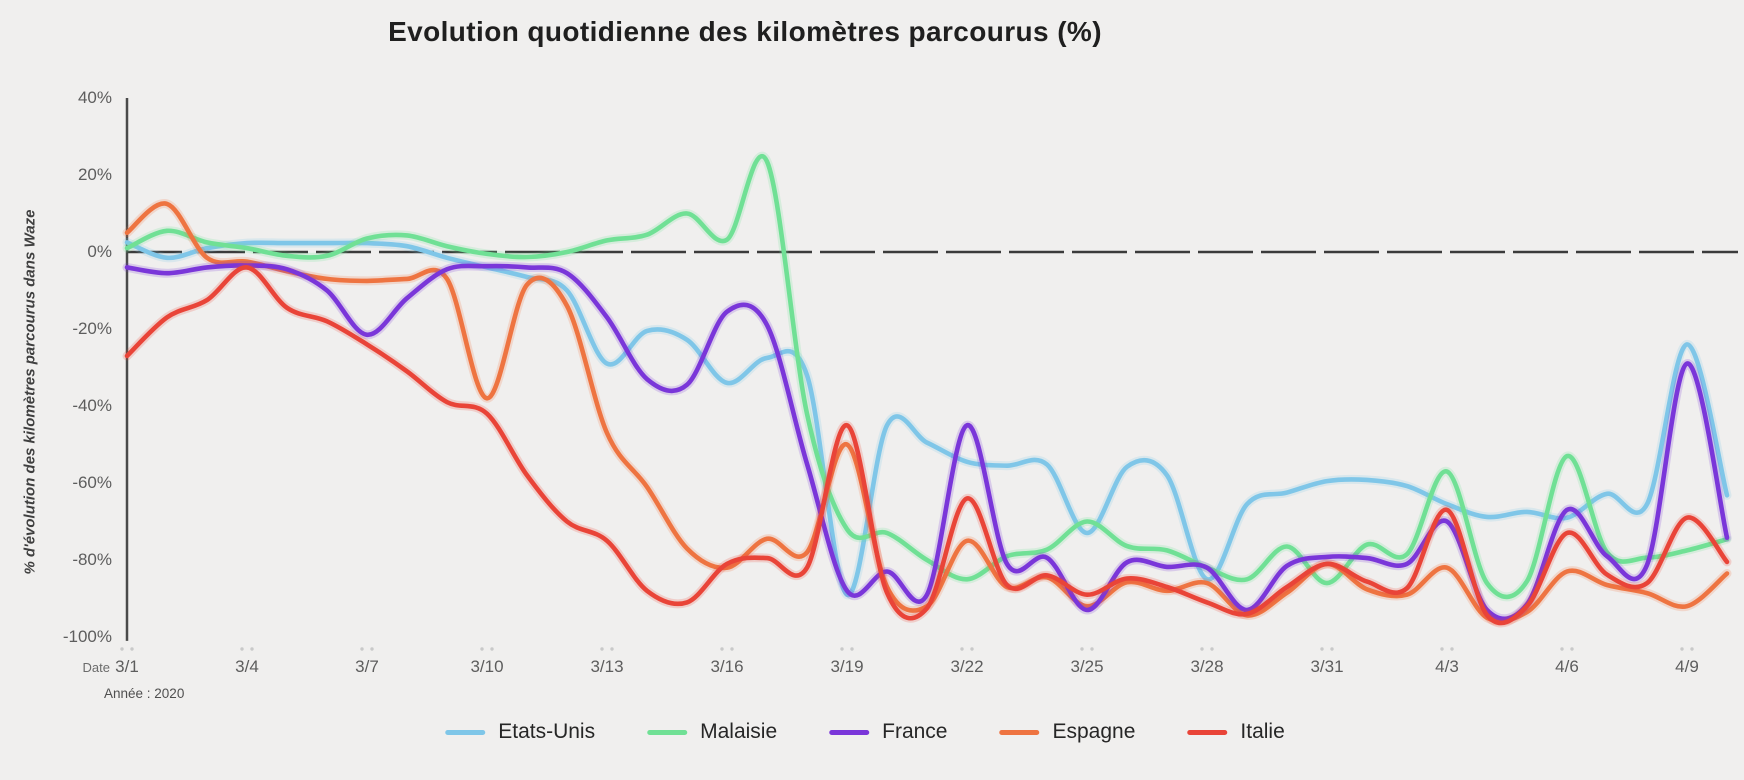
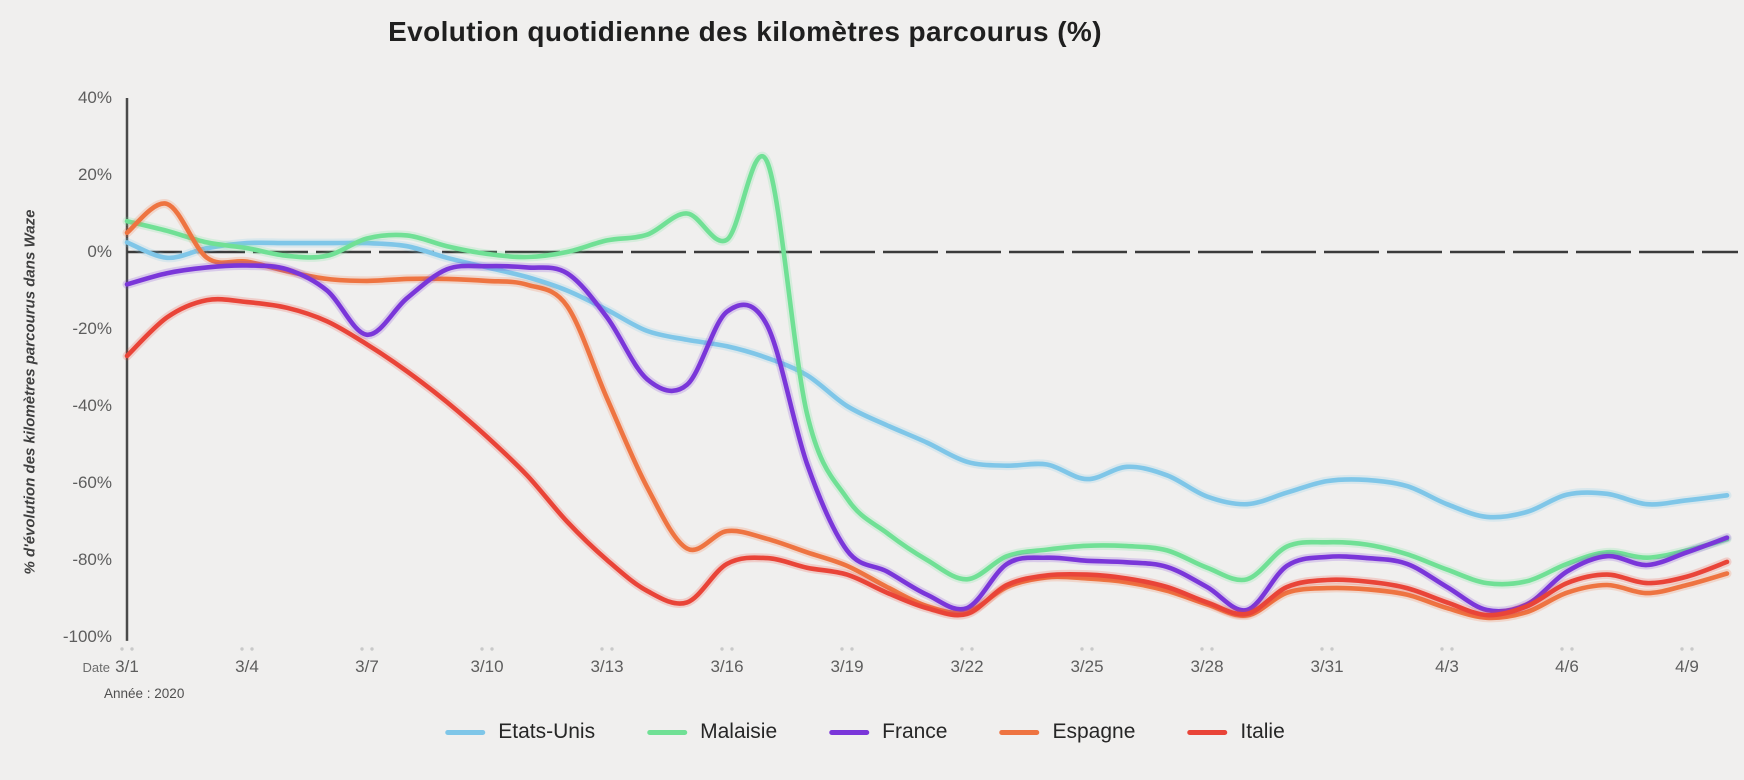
Malaisie/3/1: 1% -> 8%
France/3/1: -4% -> -8%
Italie/3/4: -4% -> -13%
Espagne/3/10: -38% -> -8%
Italie/3/10: -42% -> -48%
Etats-Unis/3/13: -29% -> -15%
Espagne/3/13: -47% -> -38%
Italie/3/13: -75% -> -80%
Etats-Unis/3/16: -34% -> -24%
Espagne/3/16: -82% -> -72%
Etats-Unis/3/19: -89% -> -40%
Malaisie/3/19: -72% -> -64%
France/3/19: -88% -> -78%
Espagne/3/19: -50% -> -82%
Italie/3/19: -45% -> -84%
France/3/22: -45% -> -92%
Espagne/3/22: -75% -> -94%
Italie/3/22: -64% -> -94%
Etats-Unis/3/25: -73% -> -59%
Malaisie/3/25: -70% -> -76%
France/3/25: -93% -> -80%
Espagne/3/25: -92% -> -85%
Italie/3/25: -89% -> -84%
Etats-Unis/3/28: -85% -> -64%
France/3/28: -82% -> -87%
Espagne/3/28: -86% -> -92%
Malaisie/3/31: -86% -> -75%
Espagne/3/31: -81% -> -87%
Italie/3/31: -81% -> -85%
Malaisie/4/3: -57% -> -82%
France/4/3: -70% -> -87%
Espagne/4/3: -82% -> -92%
Italie/4/3: -67% -> -91%
Etats-Unis/4/6: -69% -> -63%
Malaisie/4/6: -53% -> -81%
France/4/6: -67% -> -83%
Espagne/4/6: -83% -> -88%
Italie/4/6: -73% -> -86%
Etats-Unis/4/9: -24% -> -64%
France/4/9: -29% -> -78%
Espagne/4/9: -92% -> -86%
Italie/4/9: -69% -> -84%
